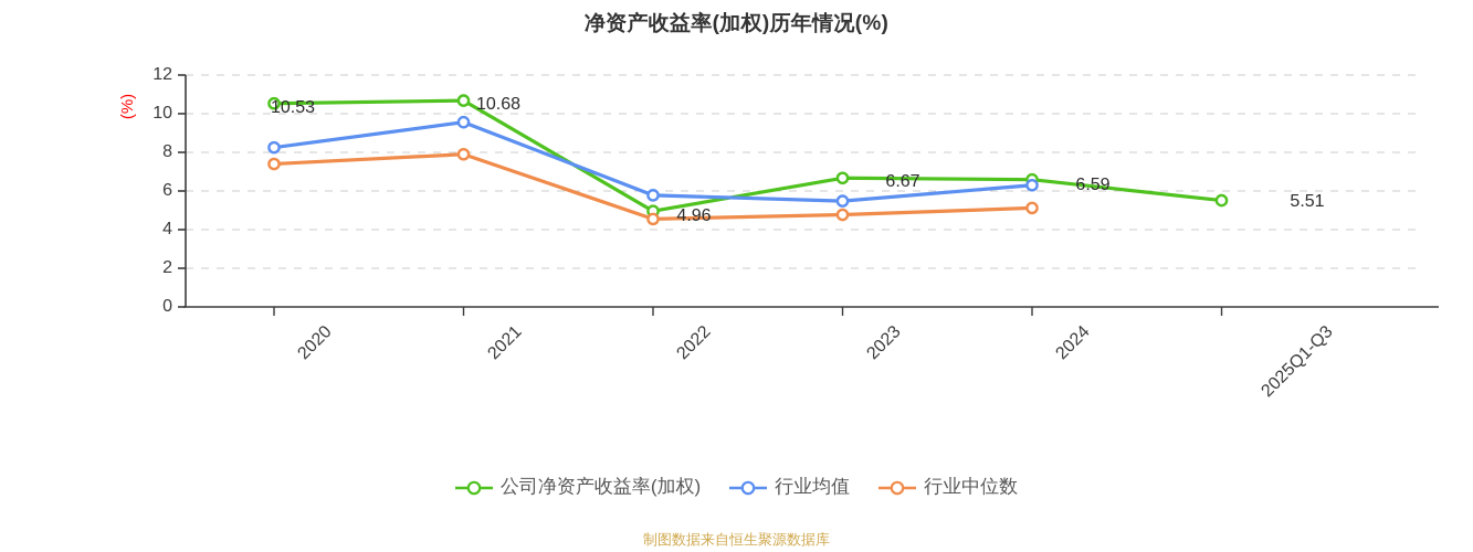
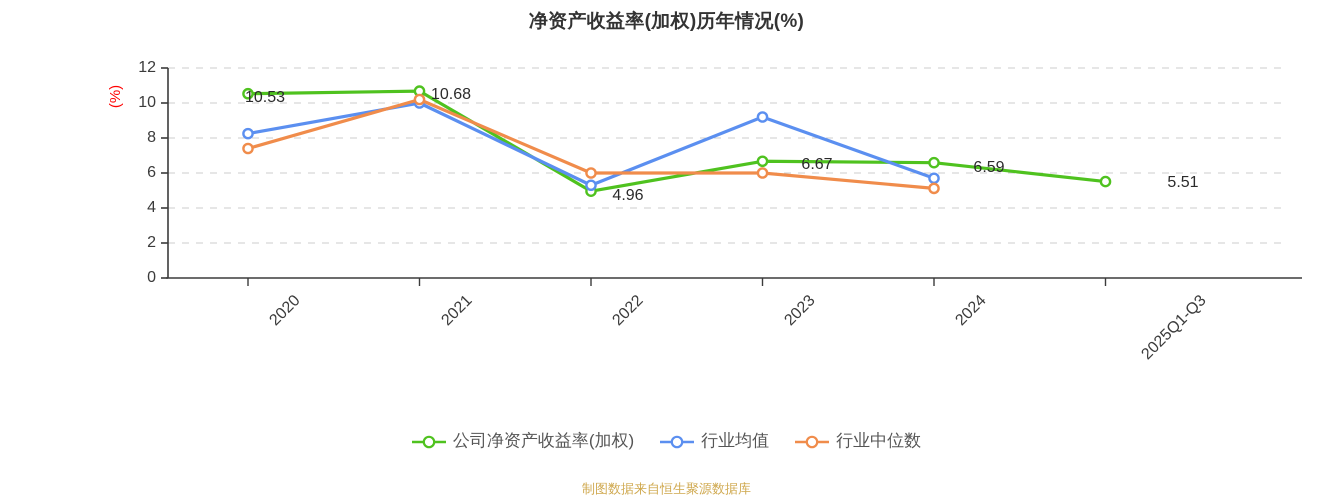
行业均值/2021: 9.6 -> 10.0
行业中位数/2021: 7.9 -> 10.2
行业均值/2022: 5.8 -> 5.3
行业中位数/2022: 4.5 -> 6.0
行业均值/2023: 5.5 -> 9.2
行业中位数/2023: 4.8 -> 6.0
行业均值/2024: 6.3 -> 5.7
